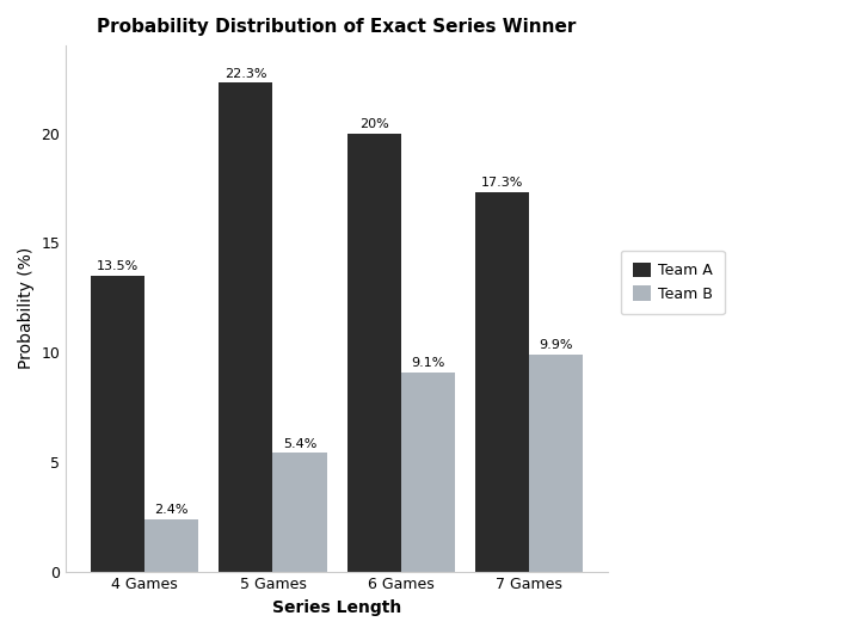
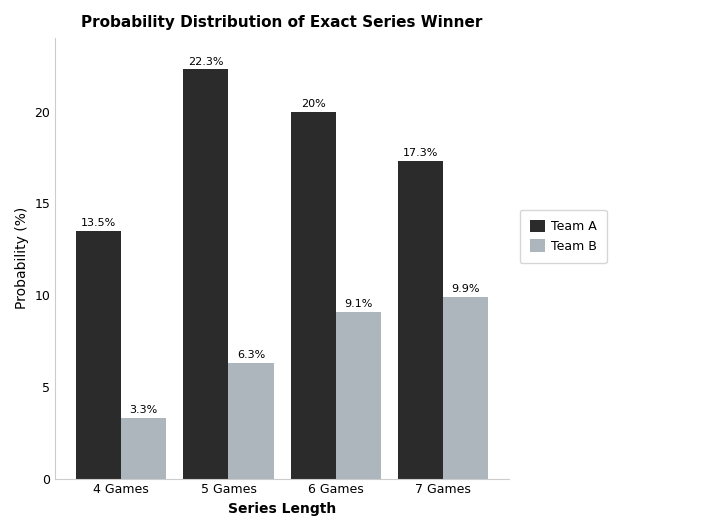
Team B/4 Games: 2.4% -> 3.3%
Team B/5 Games: 5.4% -> 6.3%
